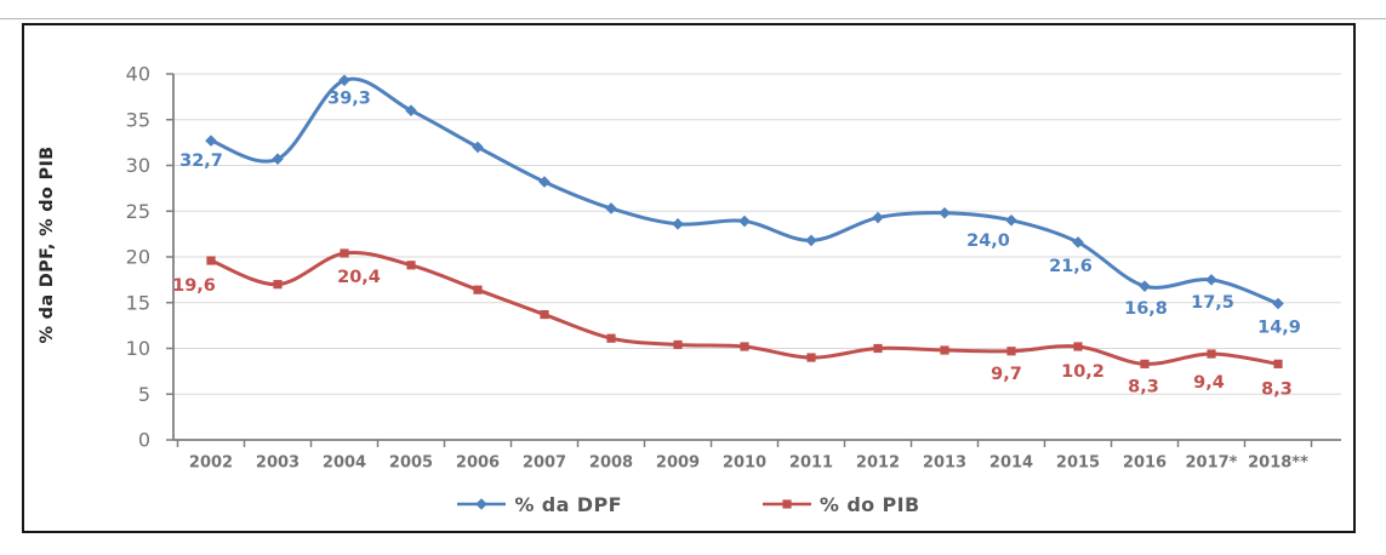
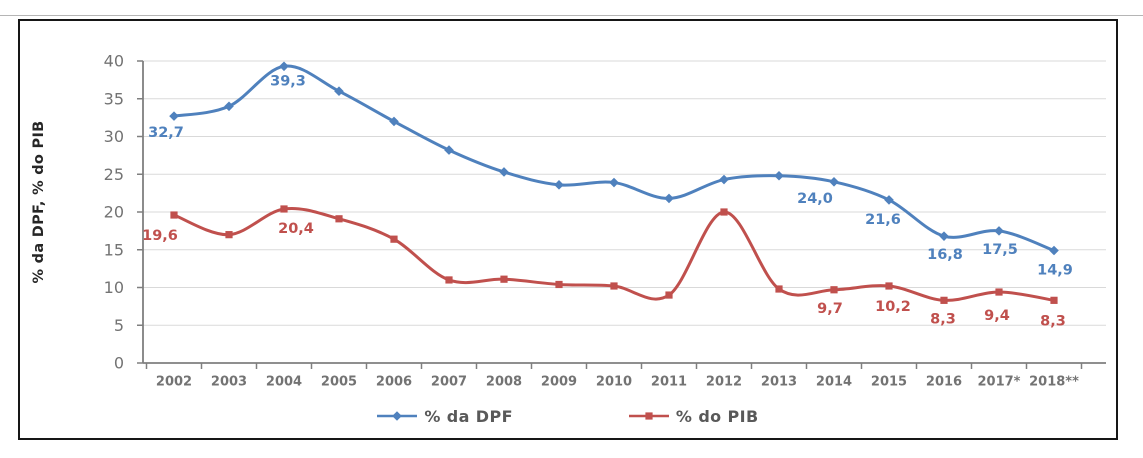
% da DPF/2003: 31 -> 34
% do PIB/2007: 14 -> 11
% do PIB/2012: 10 -> 20
